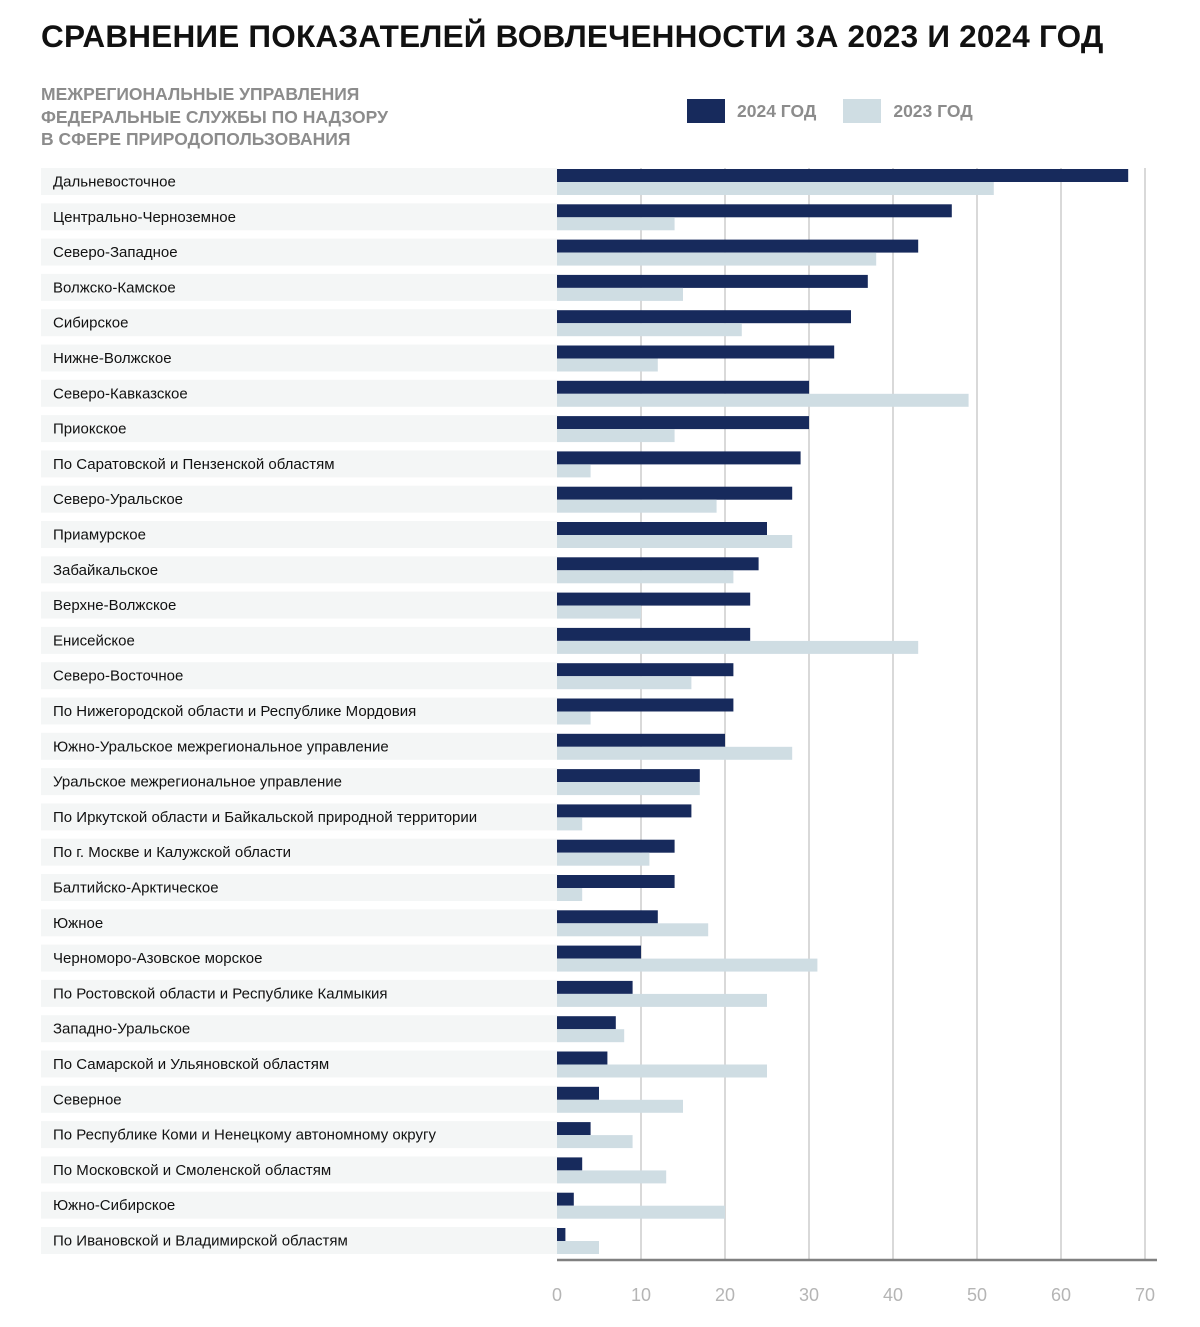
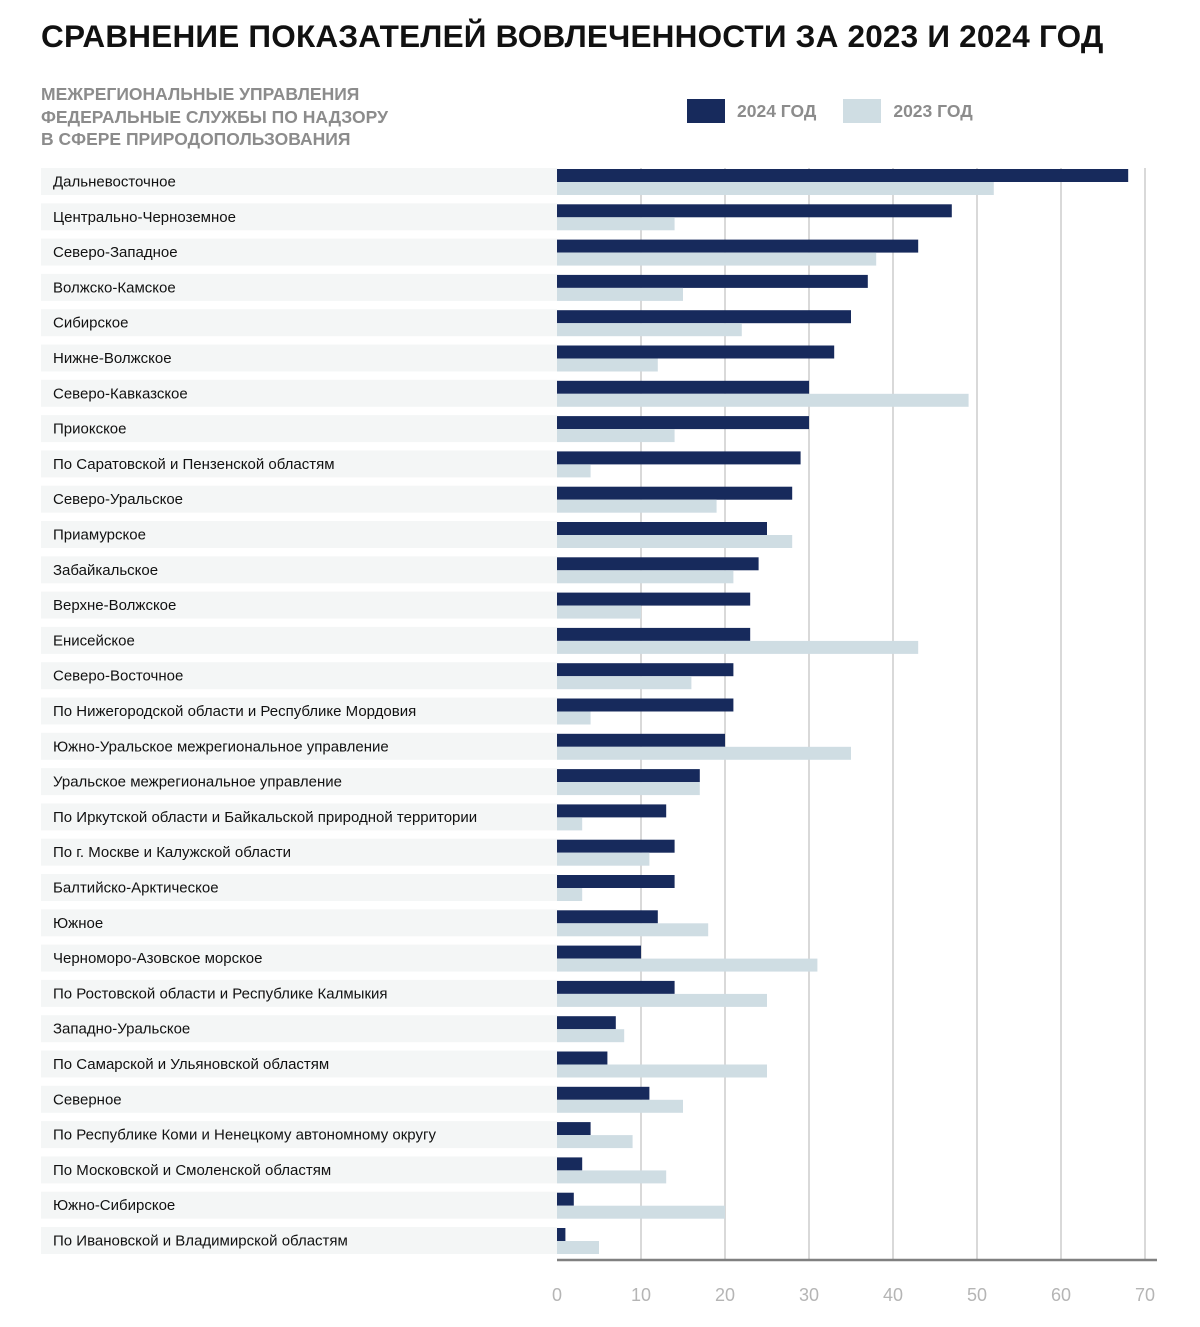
2023 ГОД/Южно-Уральское межрегиональное управление: 28 -> 35
2024 ГОД/По Иркутской области и Байкальской природной территории: 16 -> 13
2024 ГОД/По Ростовской области и Республике Калмыкия: 9 -> 14
2024 ГОД/Северное: 5 -> 11
